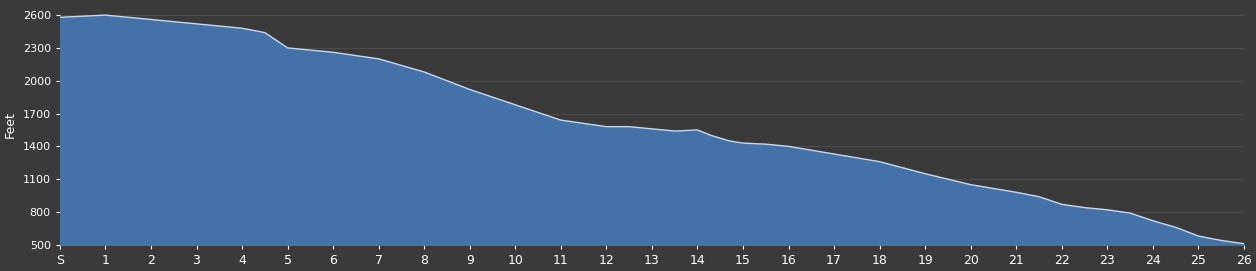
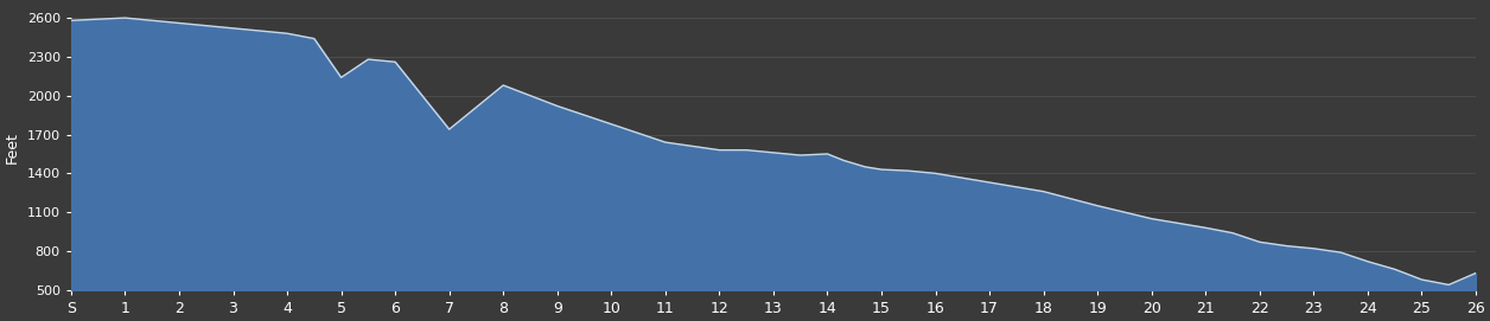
5: 2300 -> 2140
7: 2200 -> 1740
26: 510 -> 630
